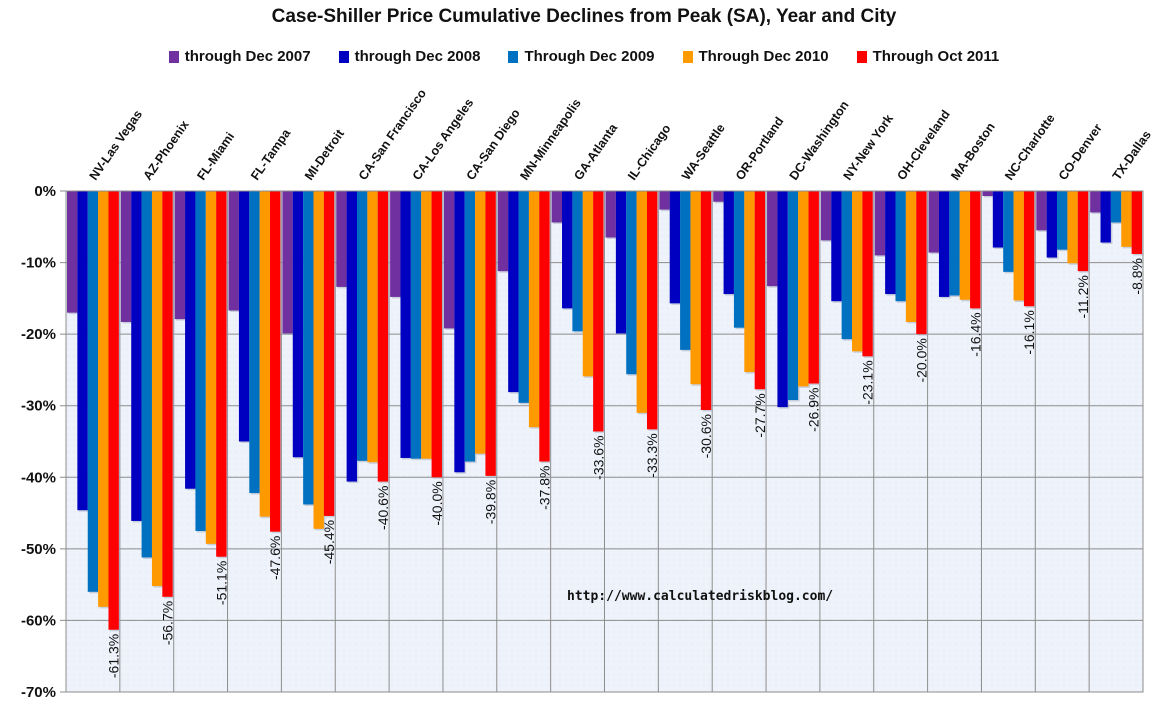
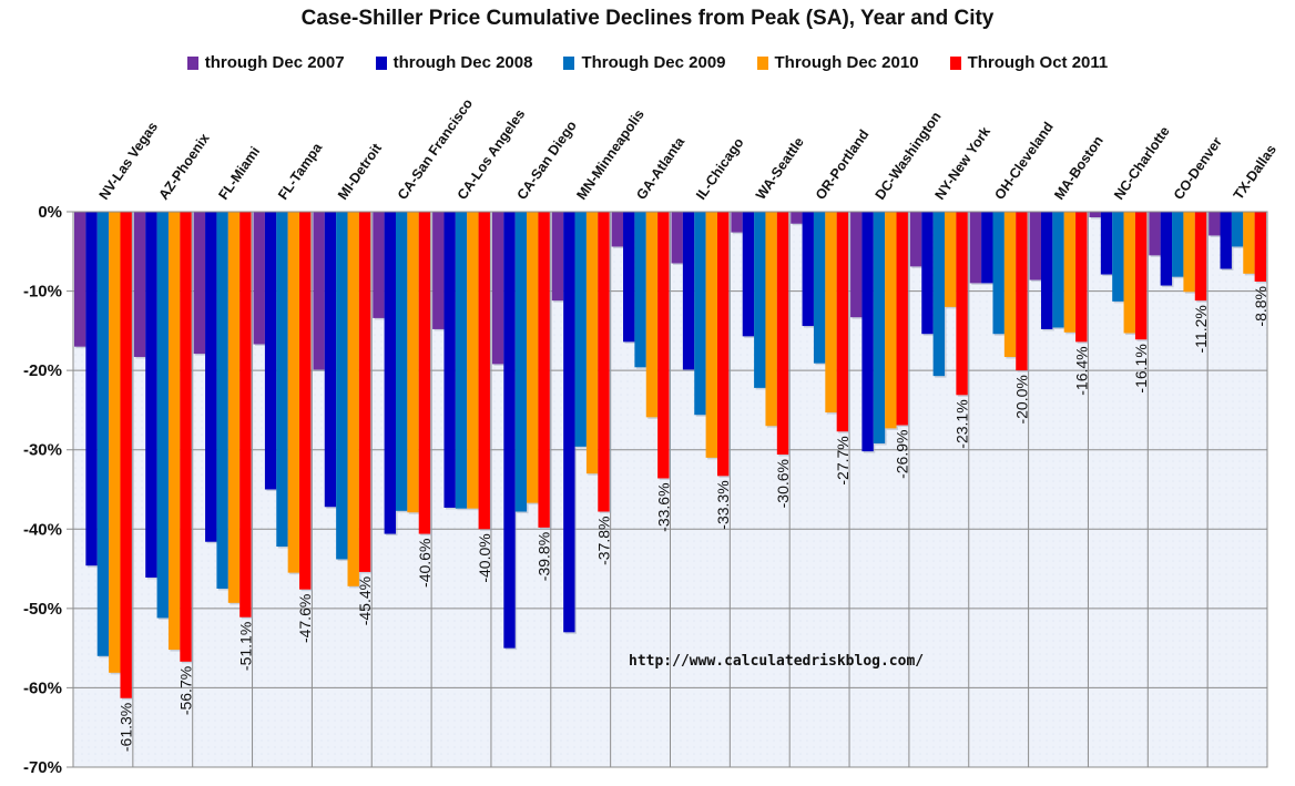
through Dec 2008/CA-San Diego: -39% -> -55%
through Dec 2008/MN-Minneapolis: -28% -> -53%
Through Dec 2010/NY-New York: -22% -> -12%
through Dec 2008/OH-Cleveland: -14% -> -9%
